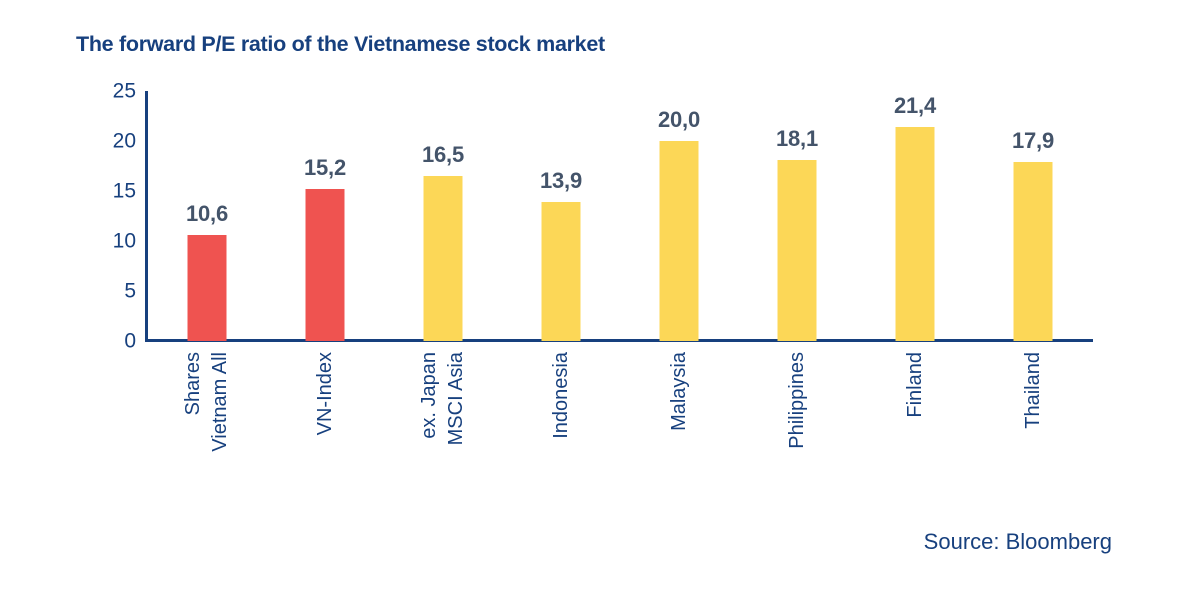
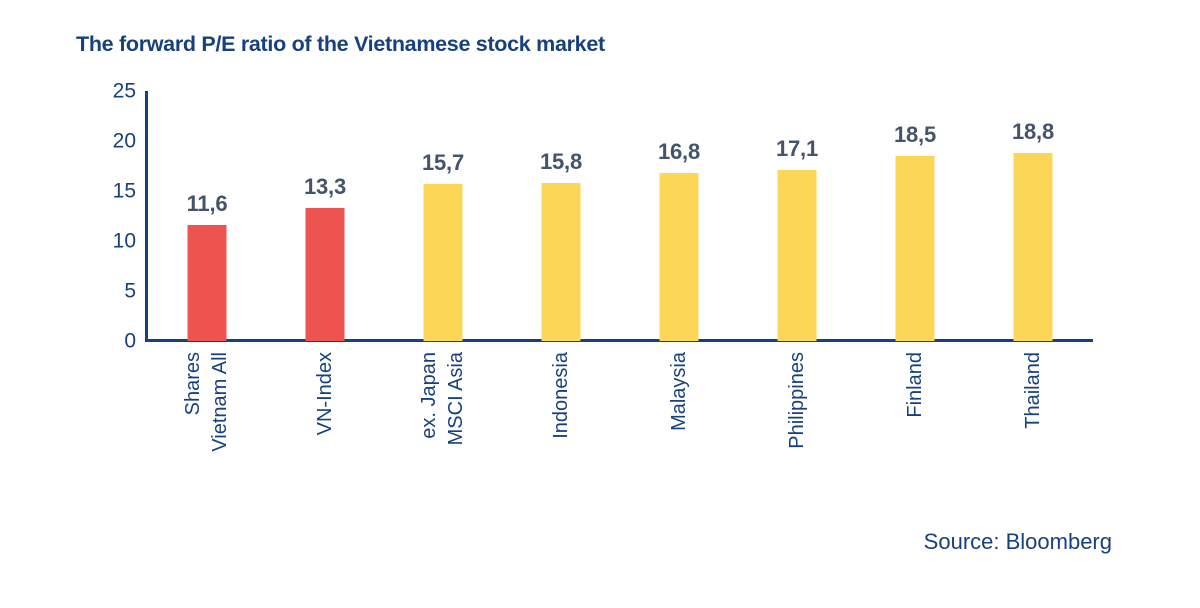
Vietnam All Shares: 10,6 -> 11,6
VN-Index: 15,2 -> 13,3
MSCI Asia ex. Japan: 16,5 -> 15,7
Indonesia: 13,9 -> 15,8
Malaysia: 20,0 -> 16,8
Philippines: 18,1 -> 17,1
Finland: 21,4 -> 18,5
Thailand: 17,9 -> 18,8
